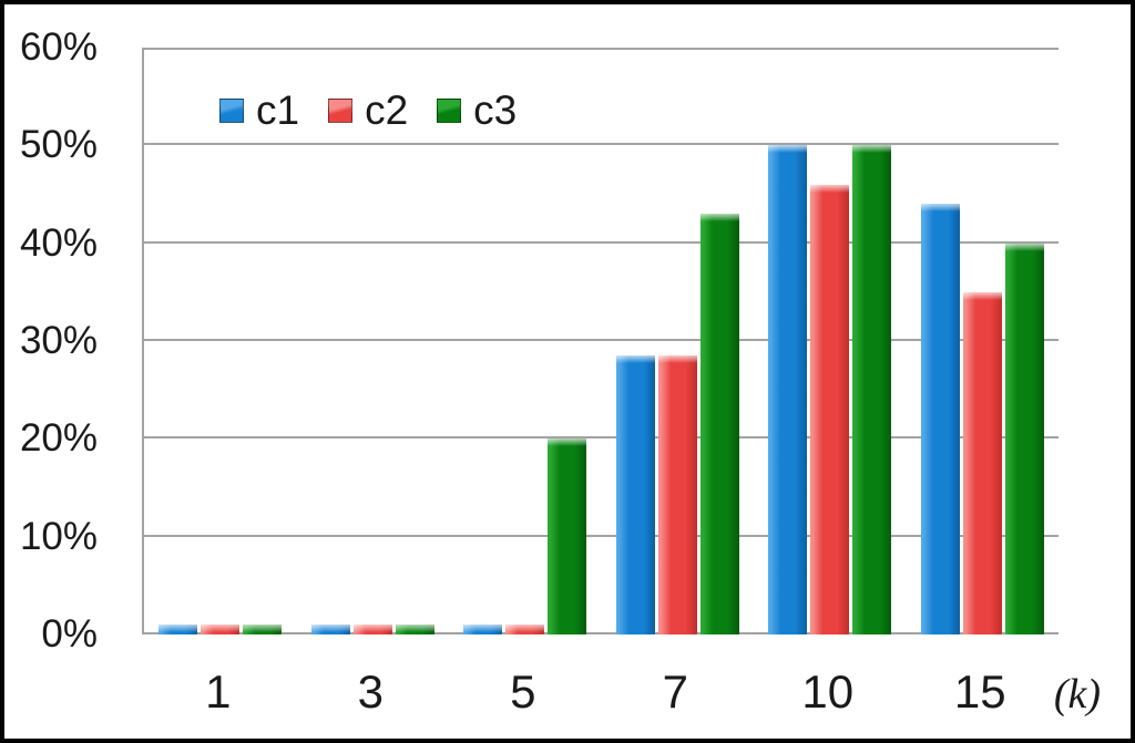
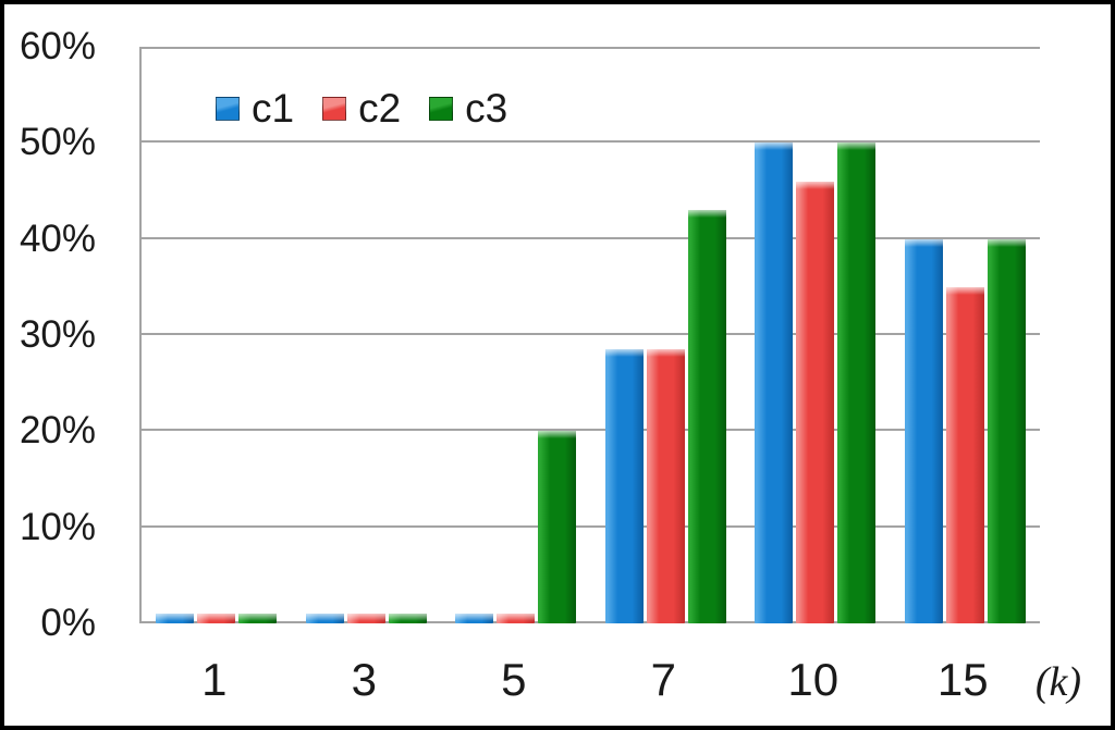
c1/15: 44% -> 40%
